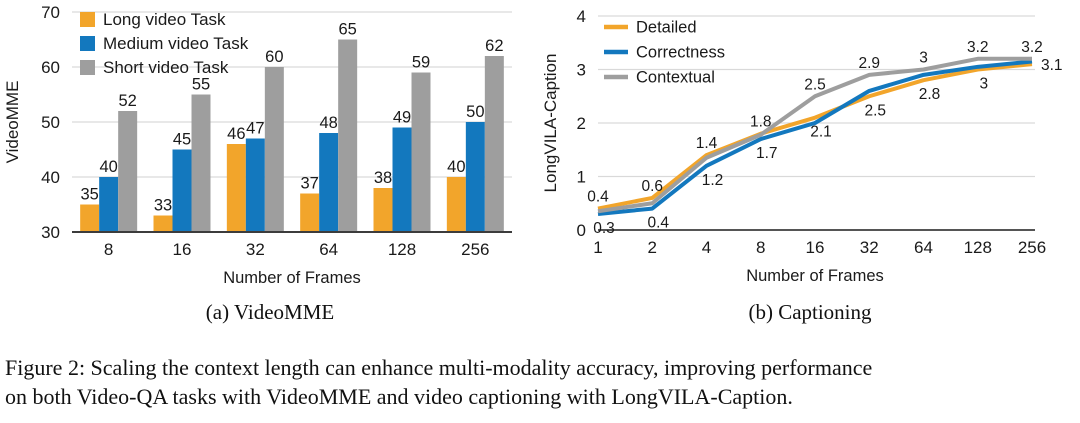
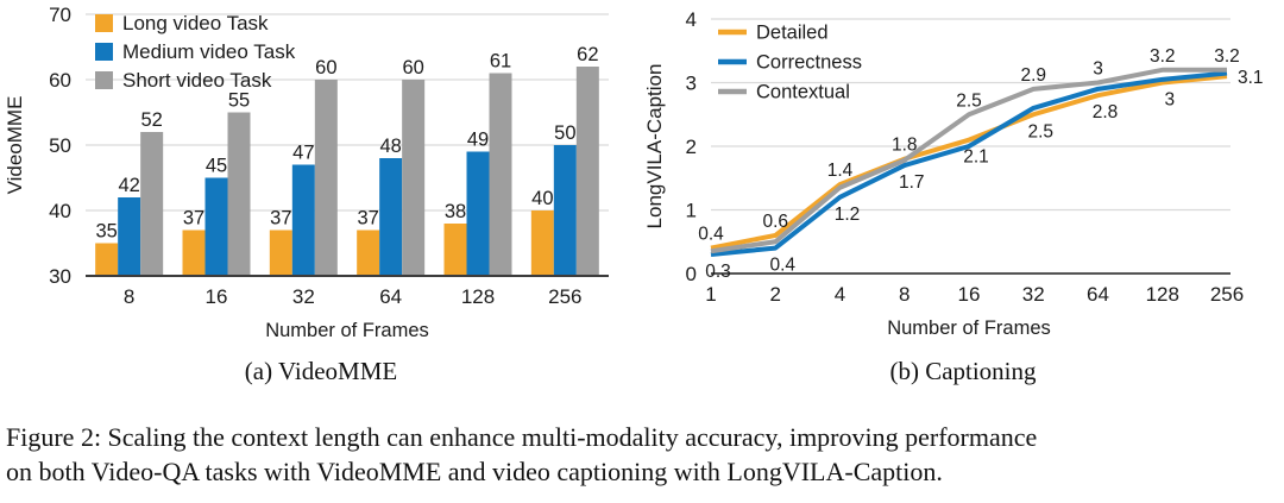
(a) VideoMME/Medium video Task/8: 40 -> 42
(a) VideoMME/Long video Task/16: 33 -> 37
(a) VideoMME/Long video Task/32: 46 -> 37
(a) VideoMME/Short video Task/64: 65 -> 60
(a) VideoMME/Short video Task/128: 59 -> 61
